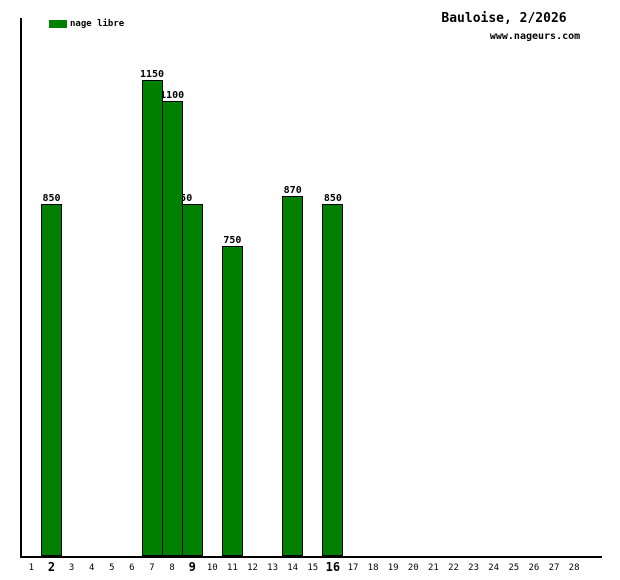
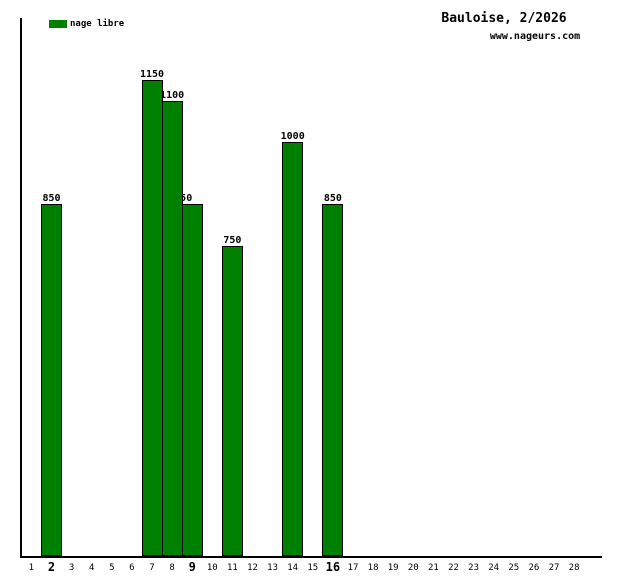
14: 870 -> 1000
